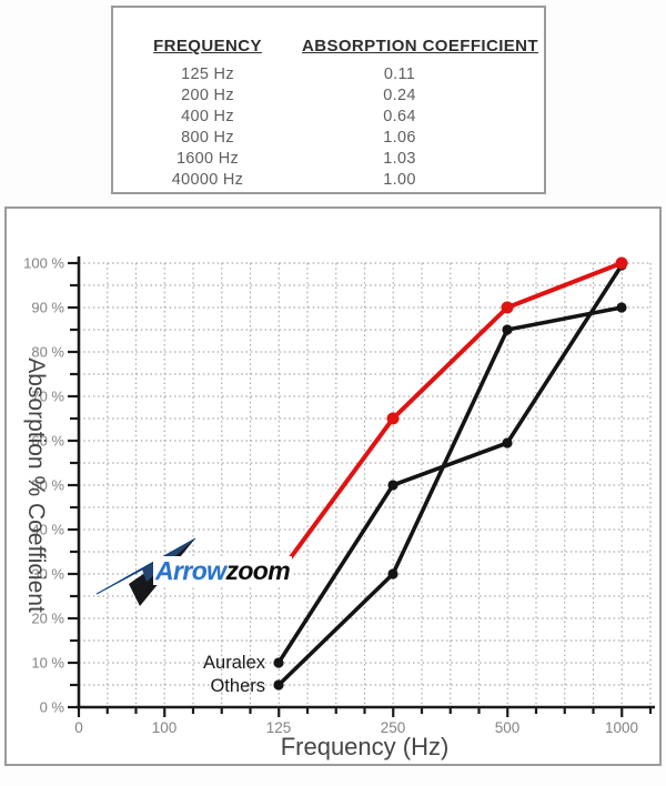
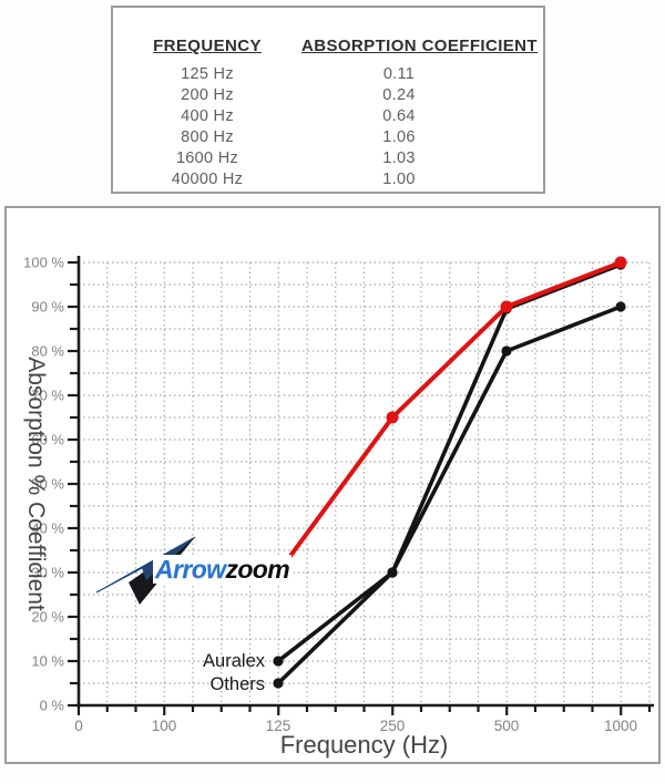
Auralex/250: 50% -> 30%
Auralex/500: 60% -> 90%
Others/500: 85% -> 80%
